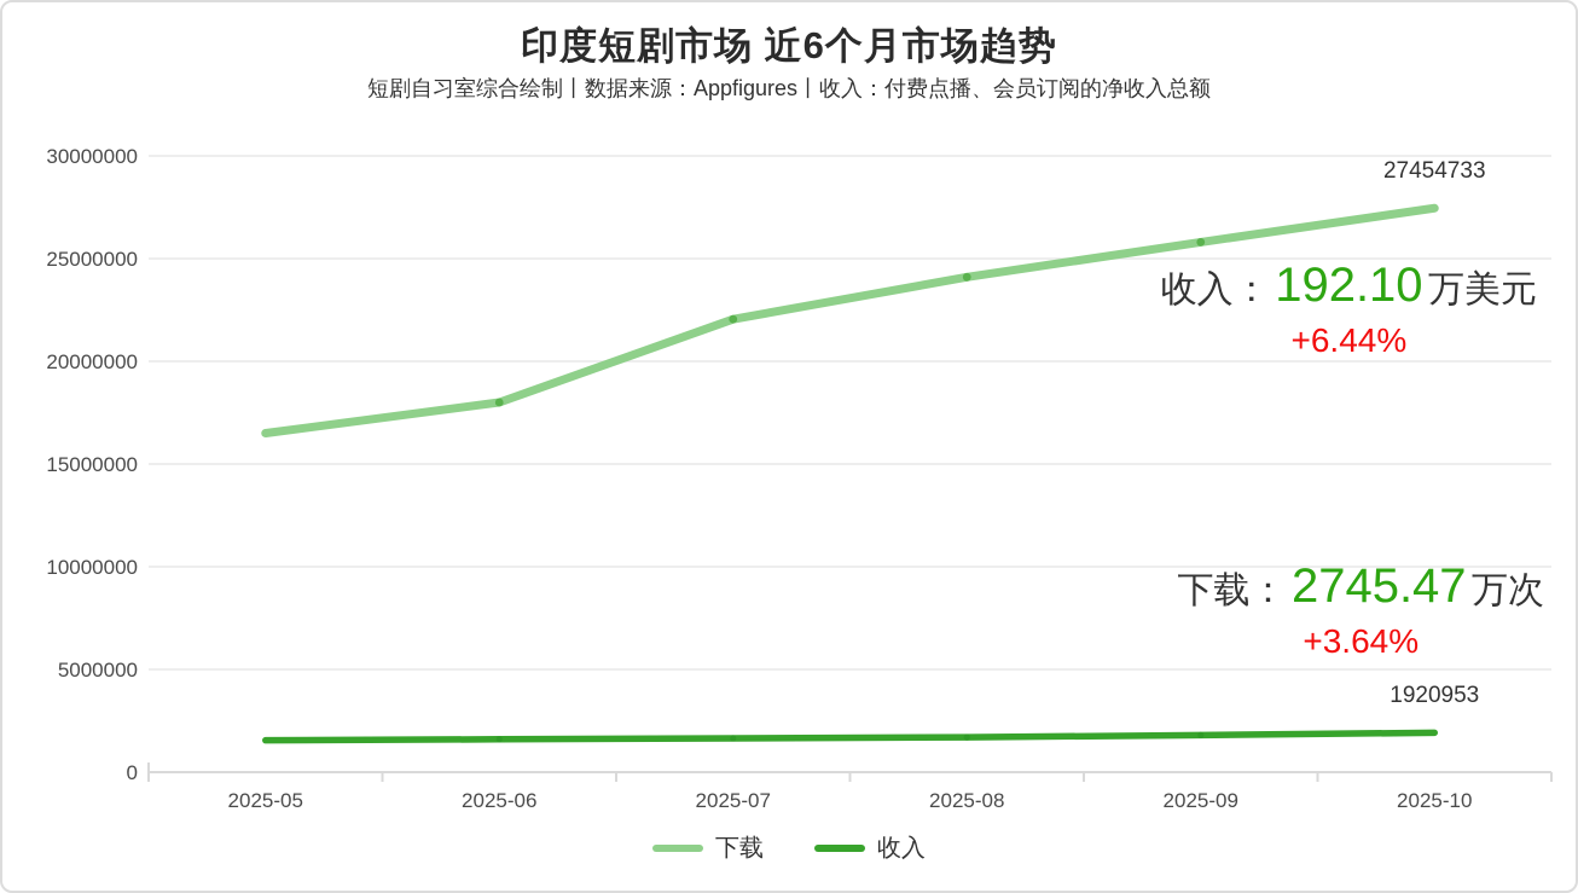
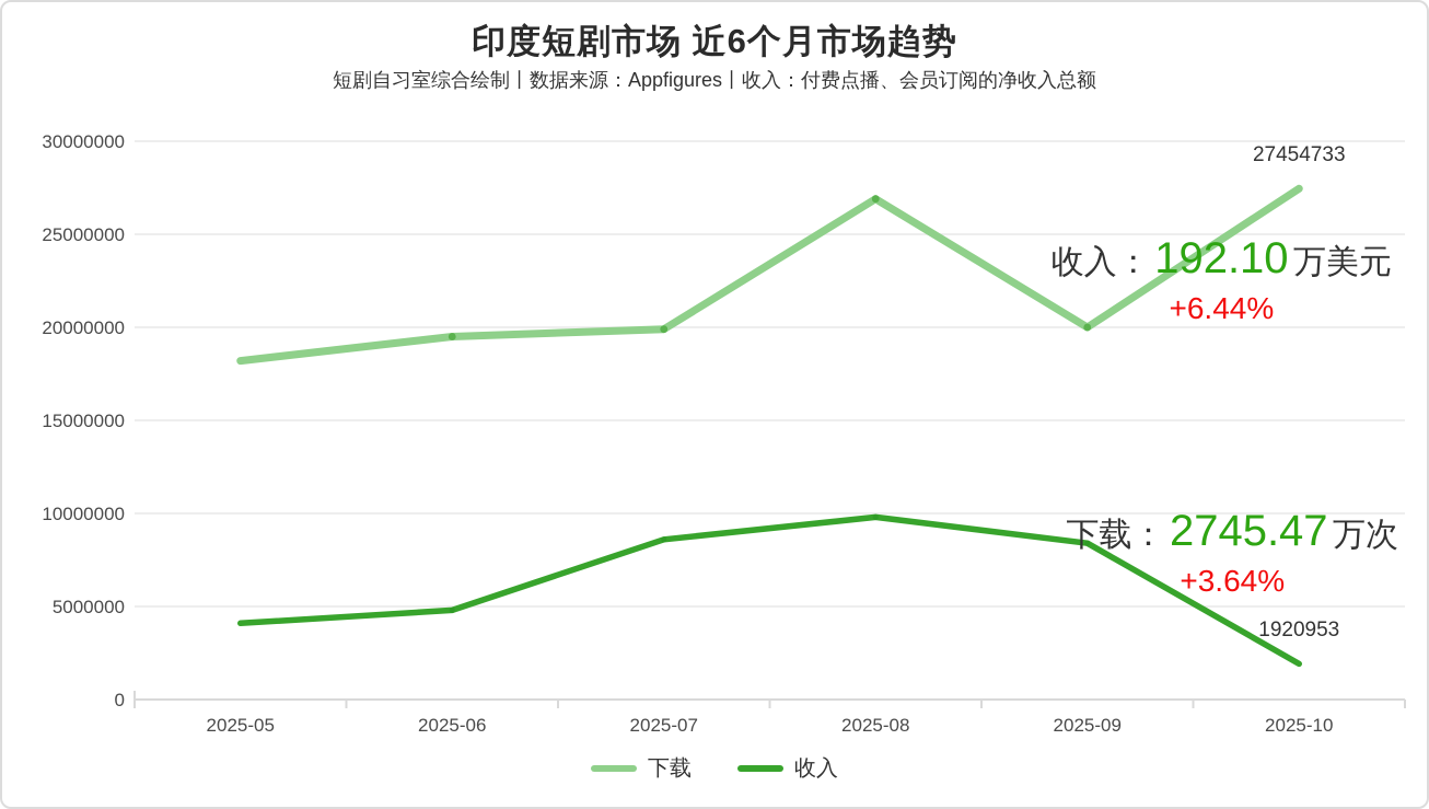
下载/2025-05: 16500000 -> 18200000
收入/2025-05: 1600000 -> 4100000
下载/2025-06: 18000000 -> 19500000
收入/2025-06: 1600000 -> 4800000
下载/2025-07: 22000000 -> 19900000
收入/2025-07: 1600000 -> 8600000
下载/2025-08: 24100000 -> 26900000
收入/2025-08: 1700000 -> 9800000
下载/2025-09: 25800000 -> 20000000
收入/2025-09: 1800000 -> 8400000
